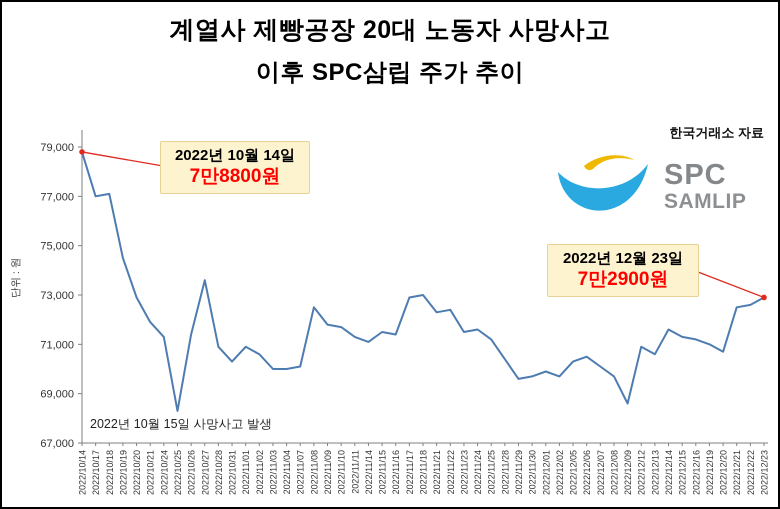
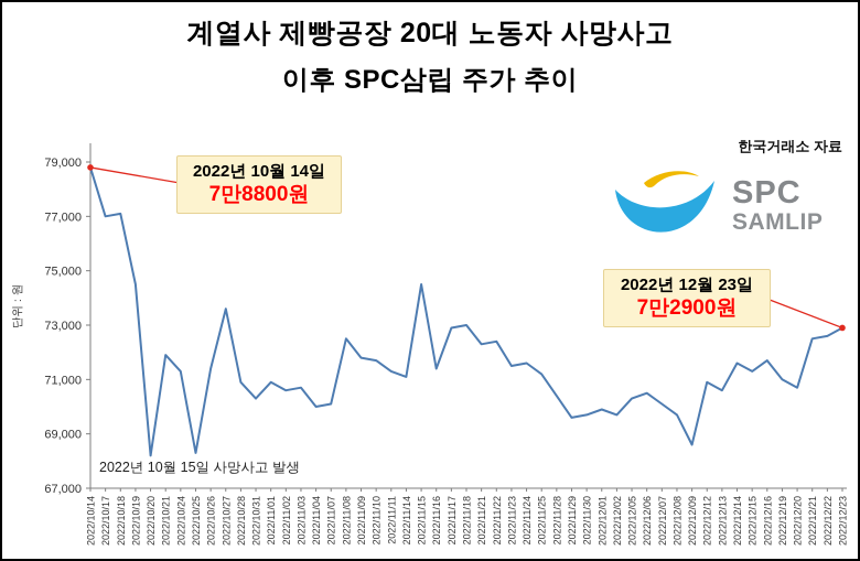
2022/10/20: 72900 -> 68200
2022/11/03: 70000 -> 70700
2022/11/15: 71500 -> 74500
2022/12/16: 71200 -> 71700
